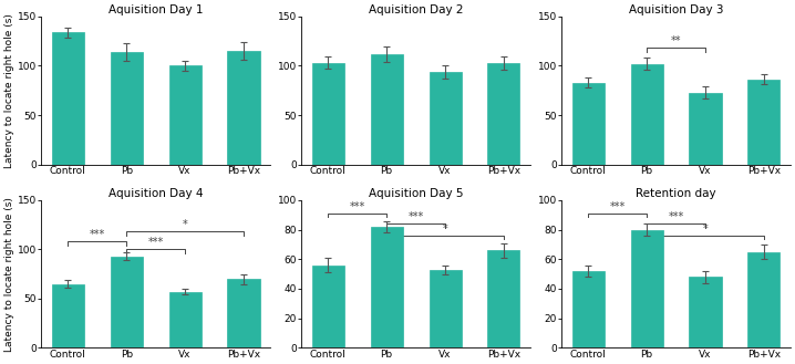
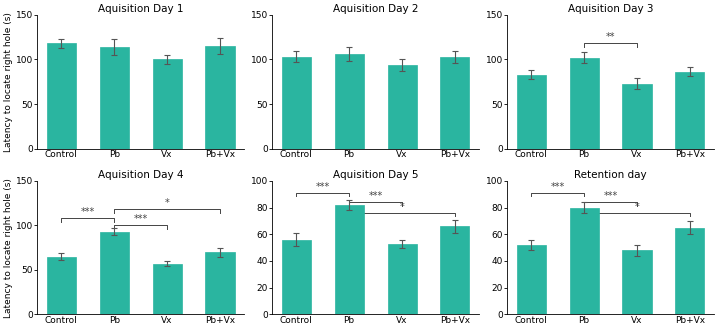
Aquisition Day 1/Control: 134 -> 118
Aquisition Day 2/Pb: 112 -> 106
